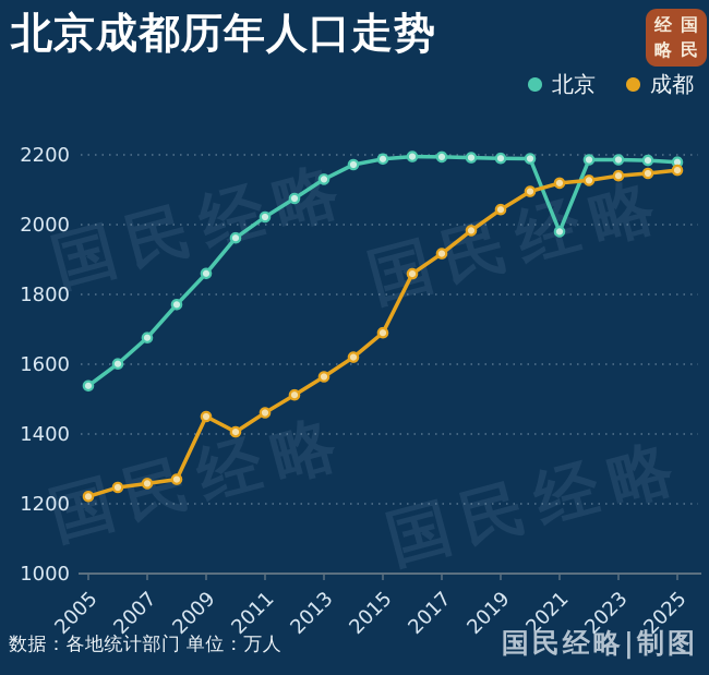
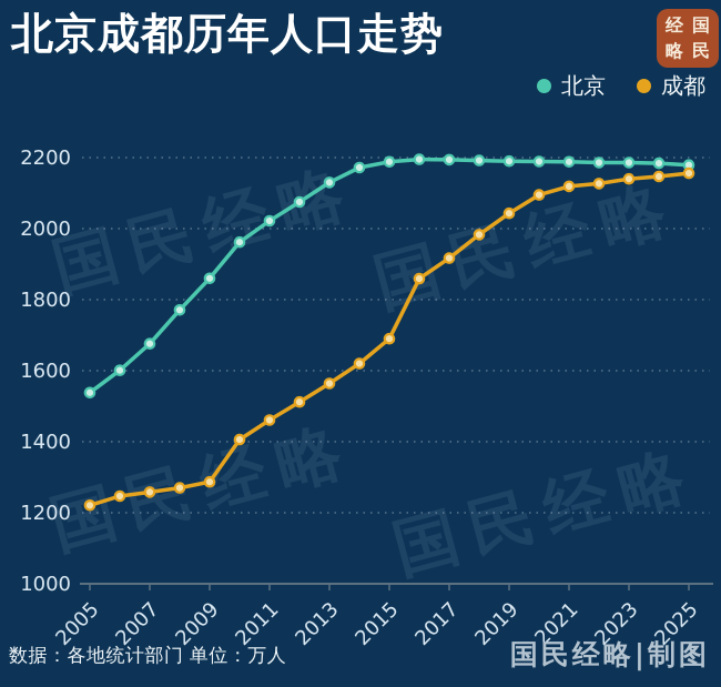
成都/2009: 1450 -> 1290
北京/2021: 1980 -> 2190
